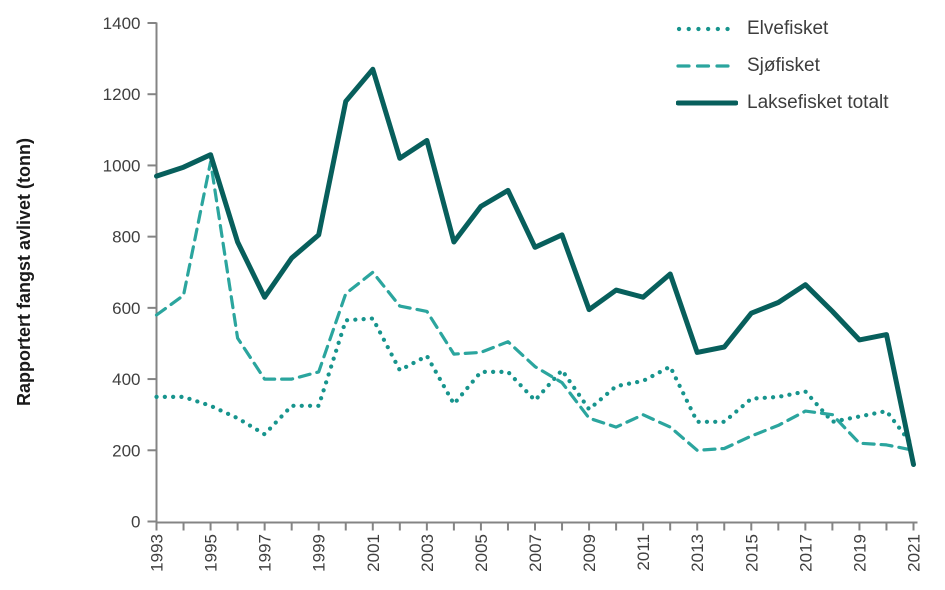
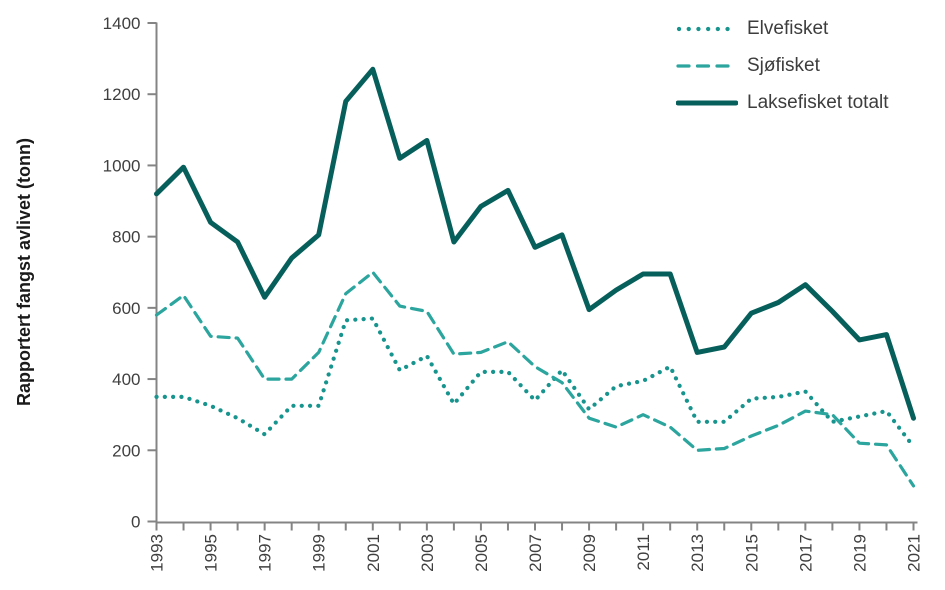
Laksefisket totalt/1993: 970 -> 920
Sjøfisket/1995: 1010 -> 520
Laksefisket totalt/1995: 1030 -> 840
Sjøfisket/1999: 420 -> 480
Laksefisket totalt/2011: 630 -> 700
Sjøfisket/2021: 200 -> 100
Laksefisket totalt/2021: 160 -> 290
